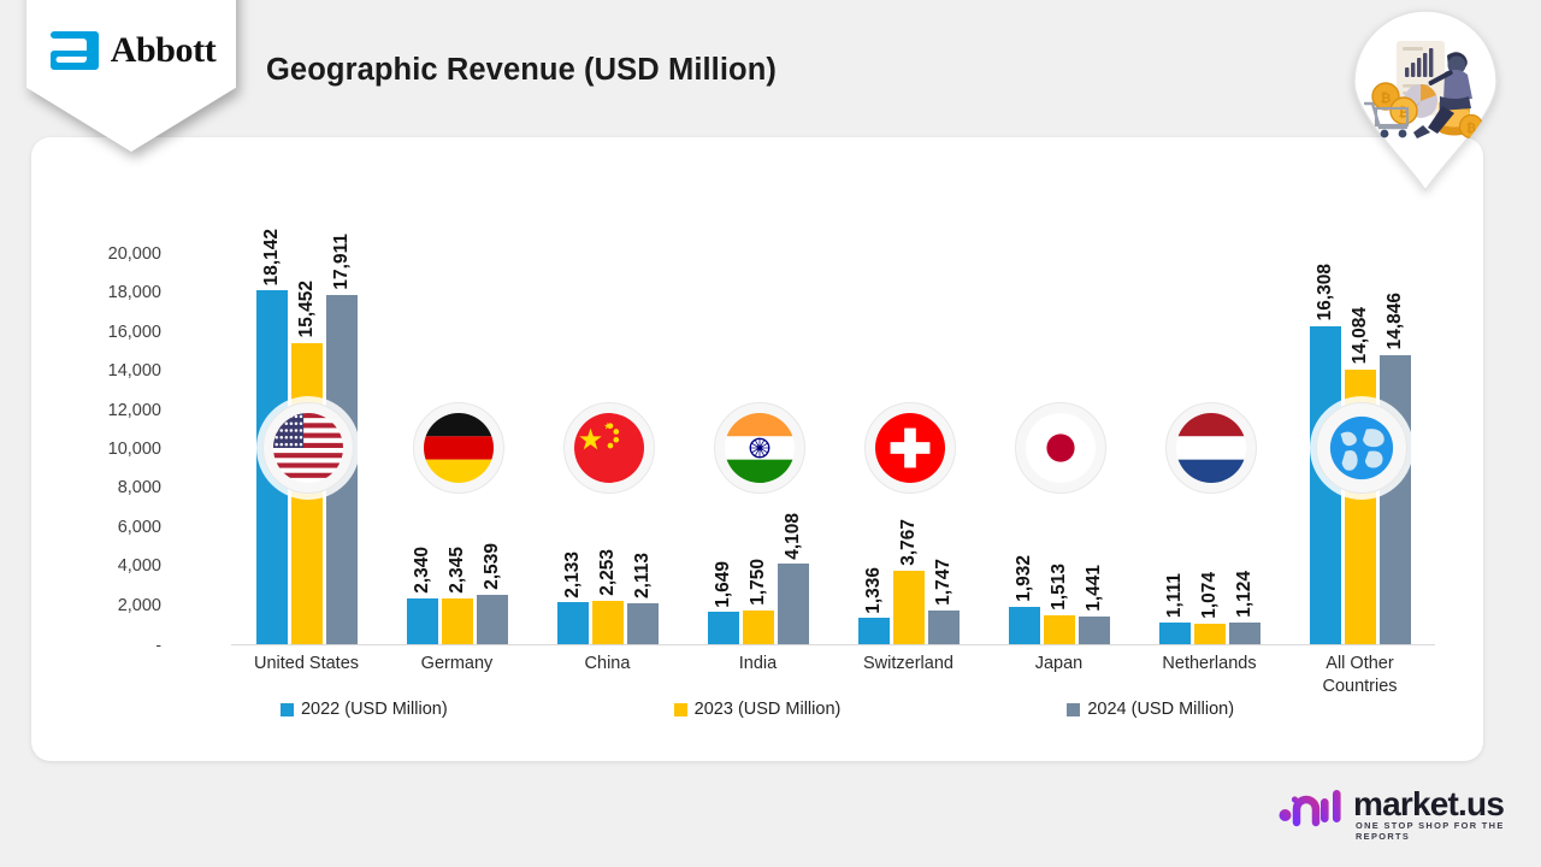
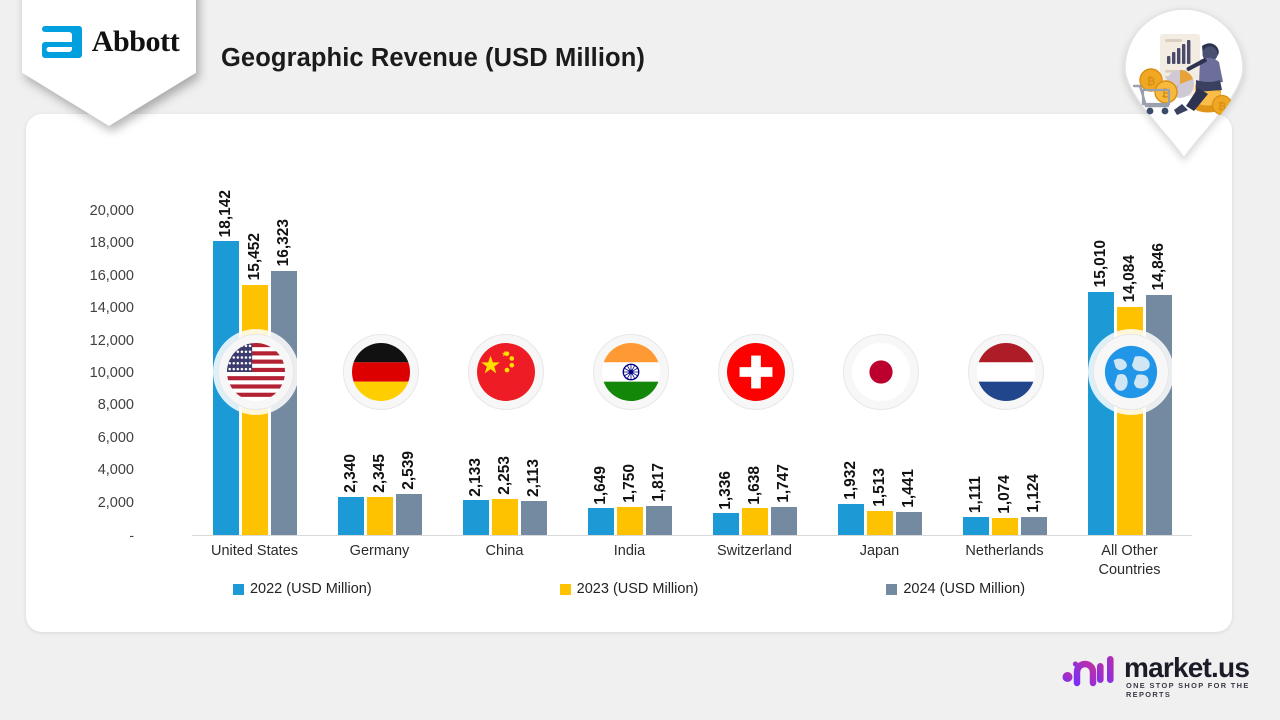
2024 (USD Million)/United States: 17,911 -> 16,323
2024 (USD Million)/India: 4,108 -> 1,817
2023 (USD Million)/Switzerland: 3,767 -> 1,638
2022 (USD Million)/All Other Countries: 16,308 -> 15,010
